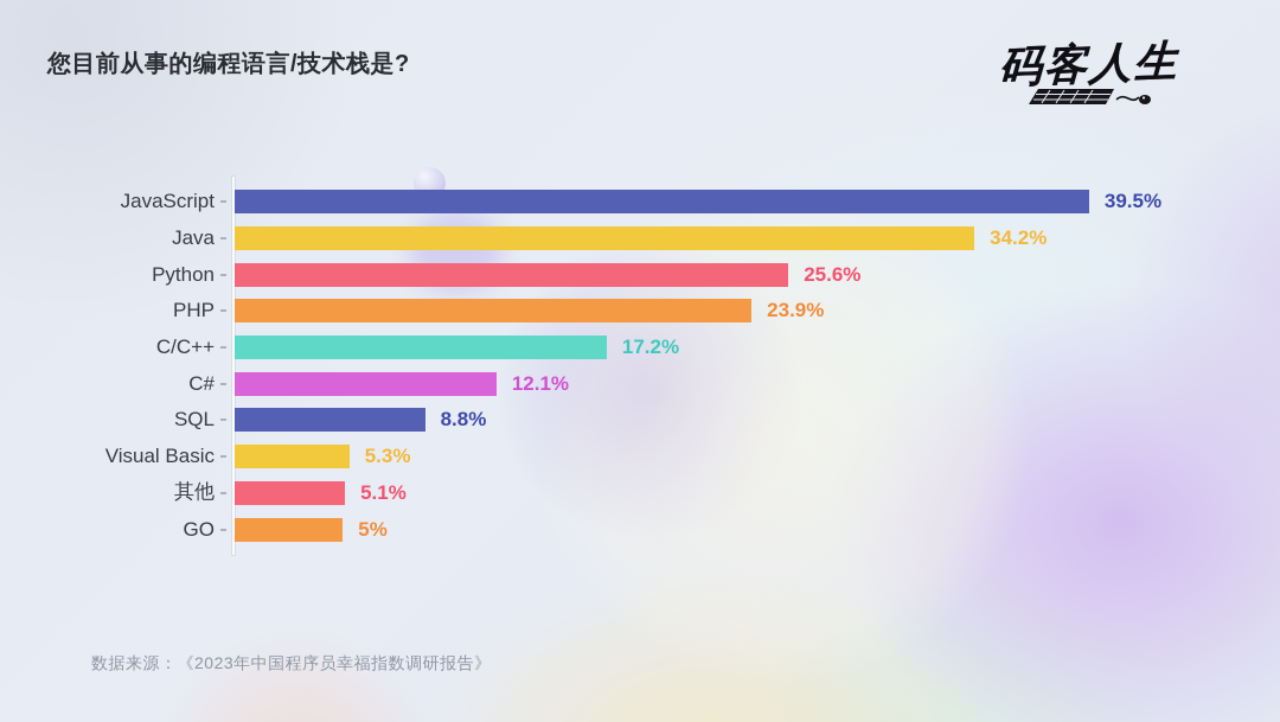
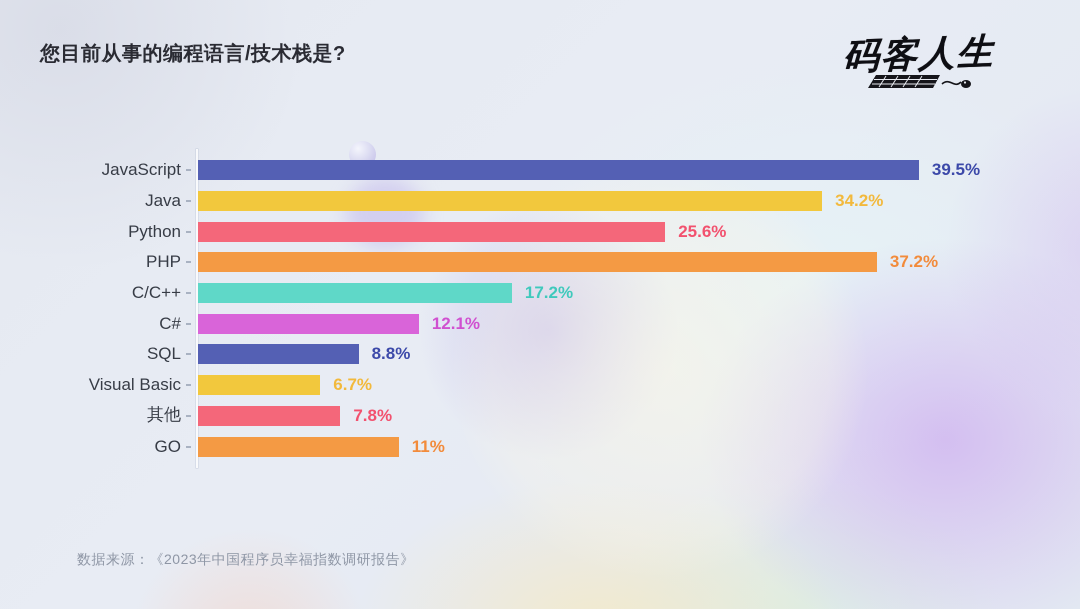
PHP: 23.9% -> 37.2%
Visual Basic: 5.3% -> 6.7%
其他: 5.1% -> 7.8%
GO: 5% -> 11%
